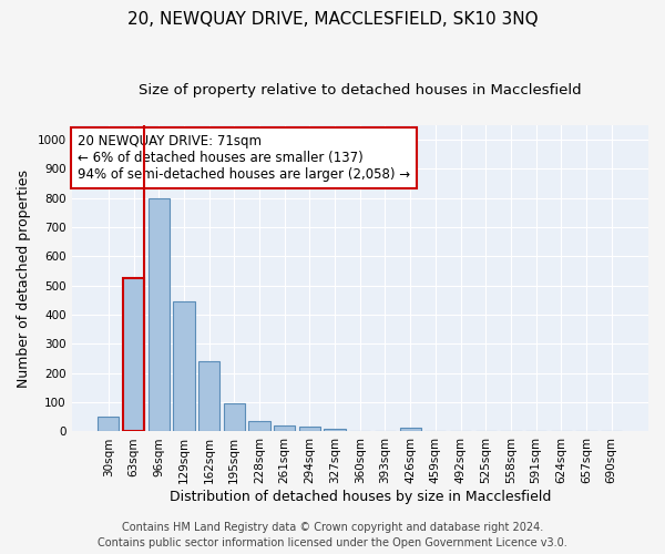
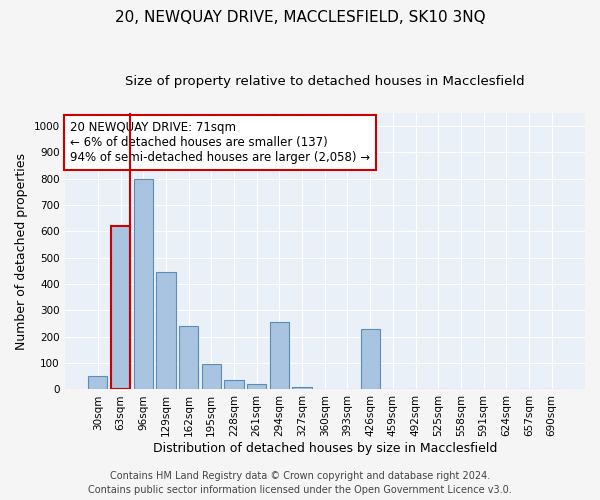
63sqm: 525 -> 620
294sqm: 18 -> 255
426sqm: 12 -> 230
